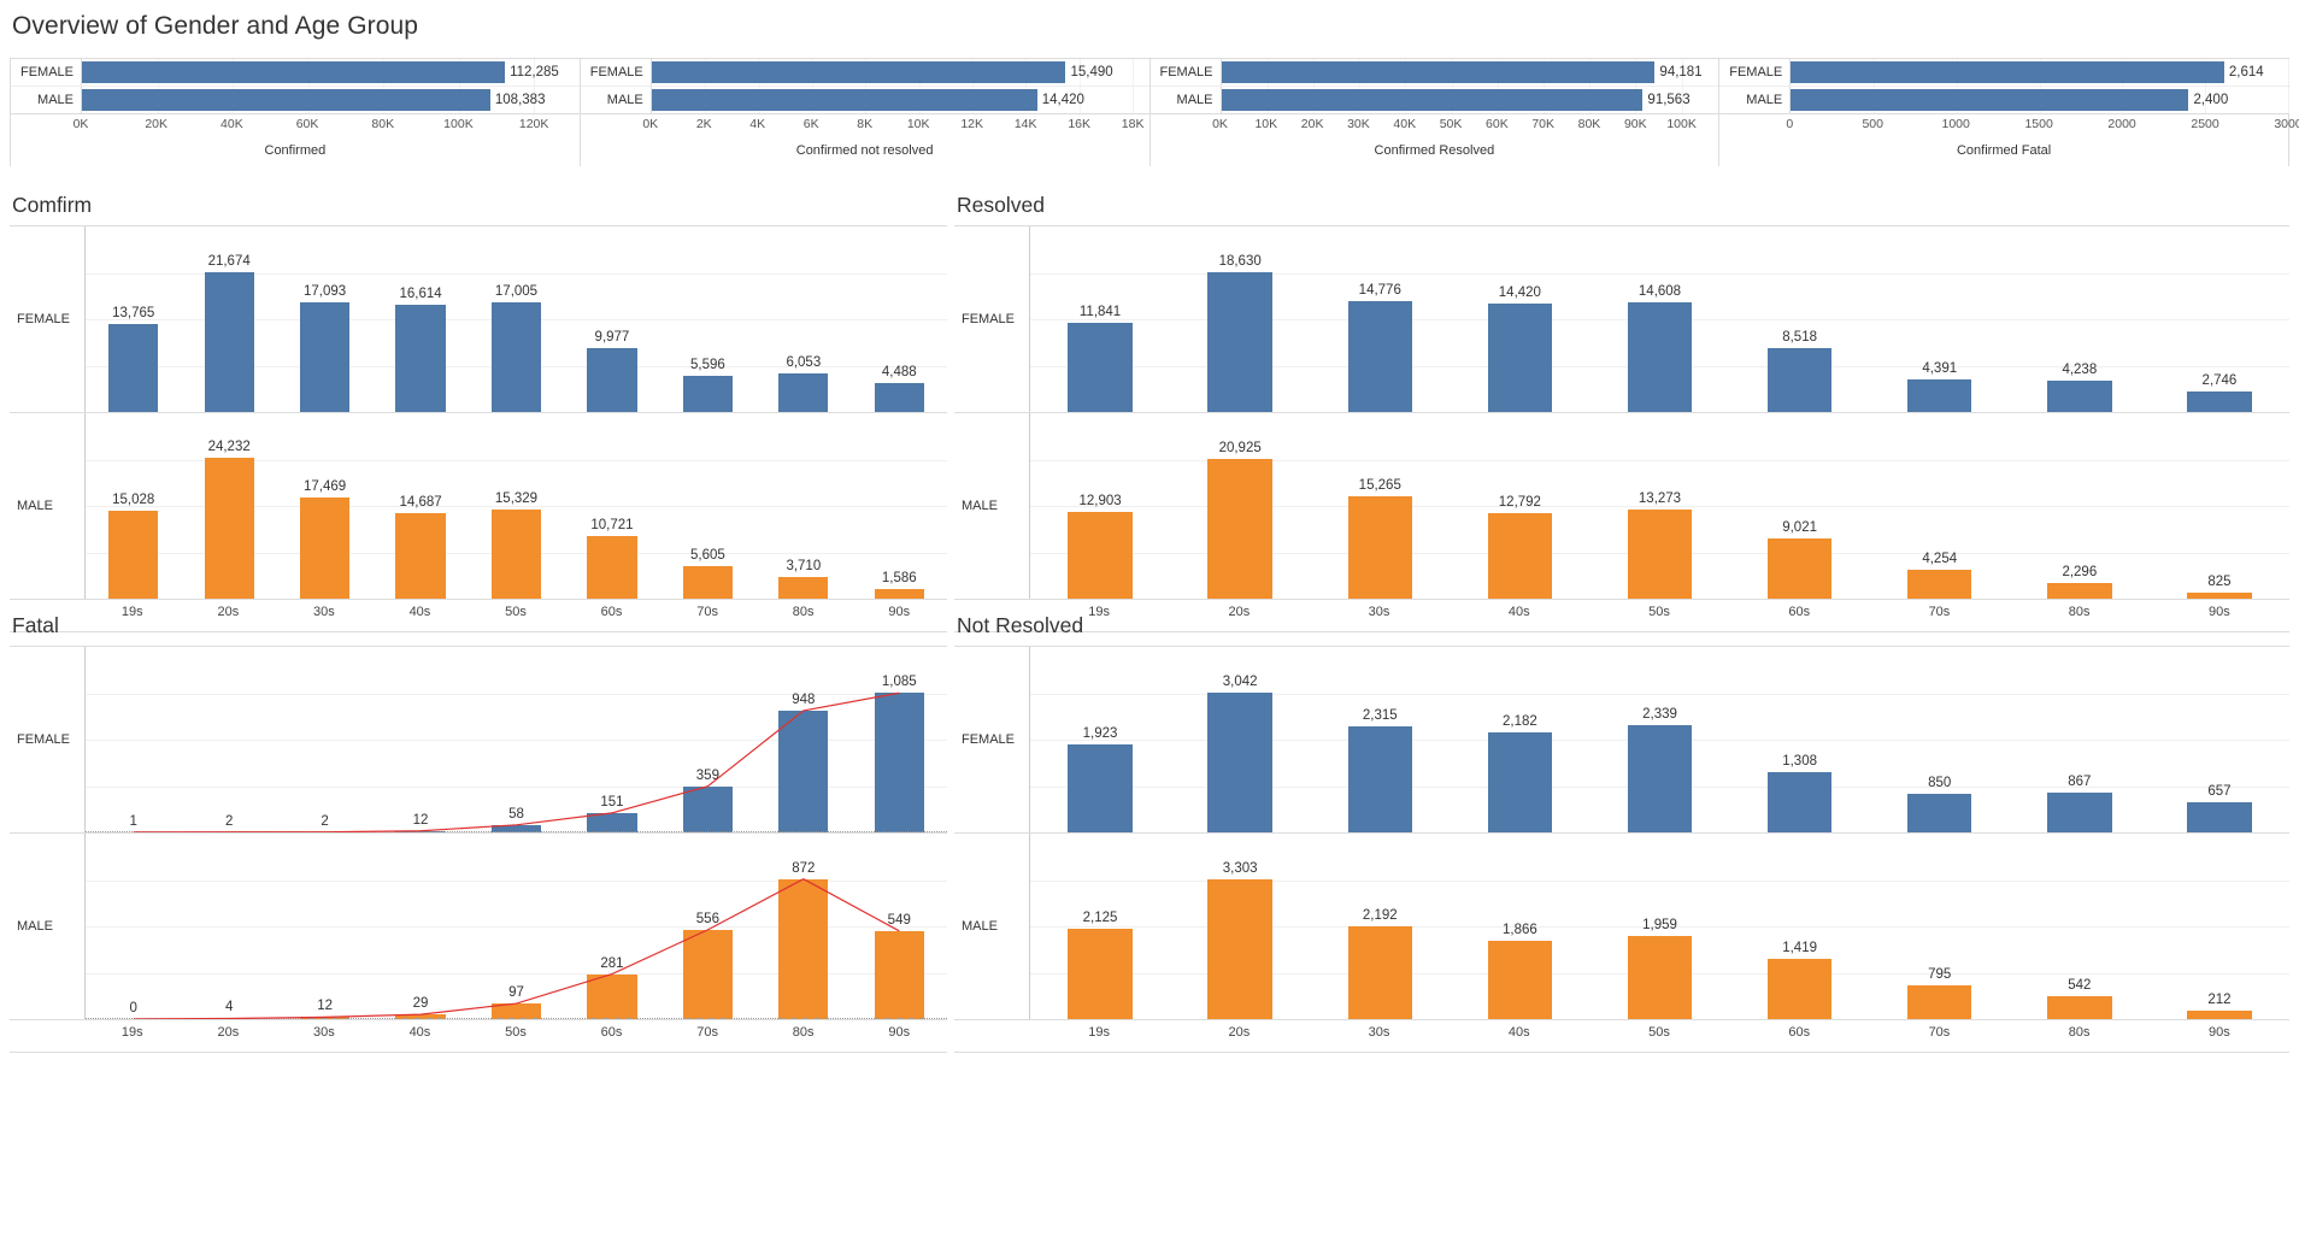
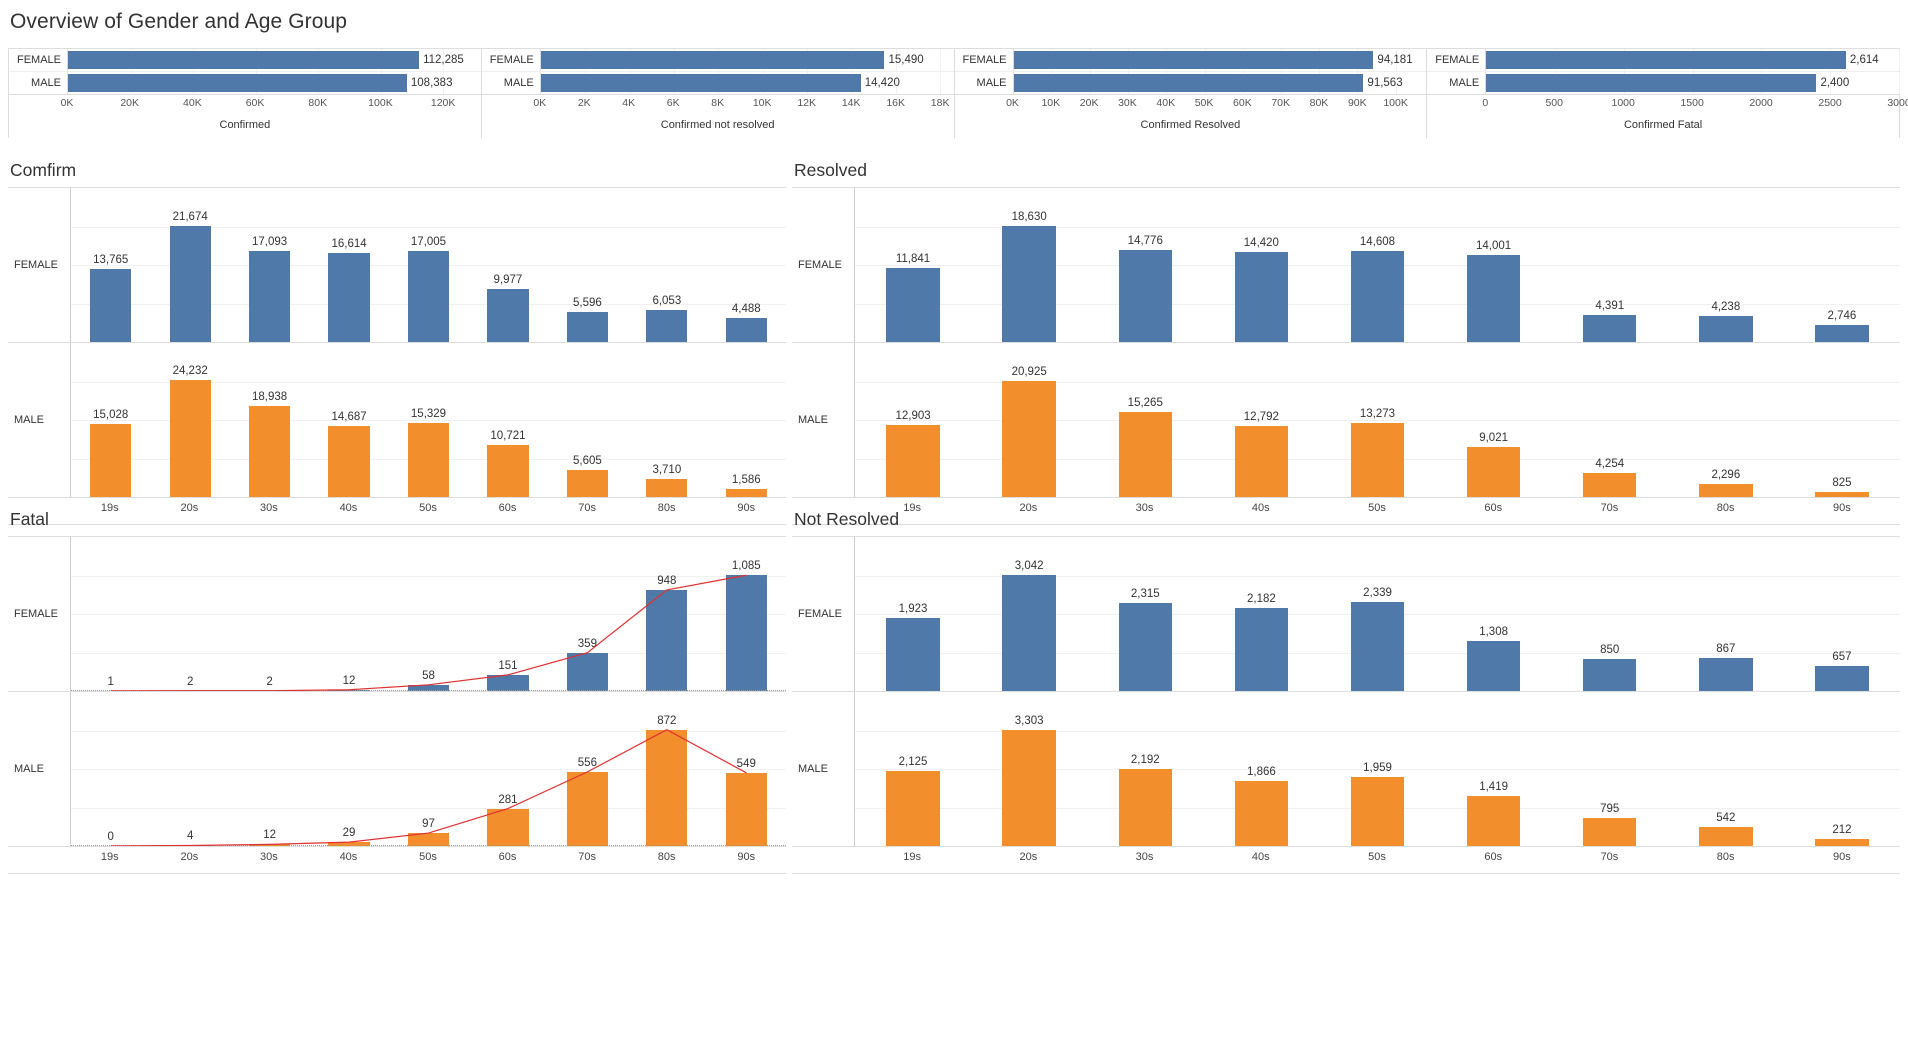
Comfirm/MALE/30s: 17,469 -> 18,938
Resolved/FEMALE/60s: 8,518 -> 14,001
